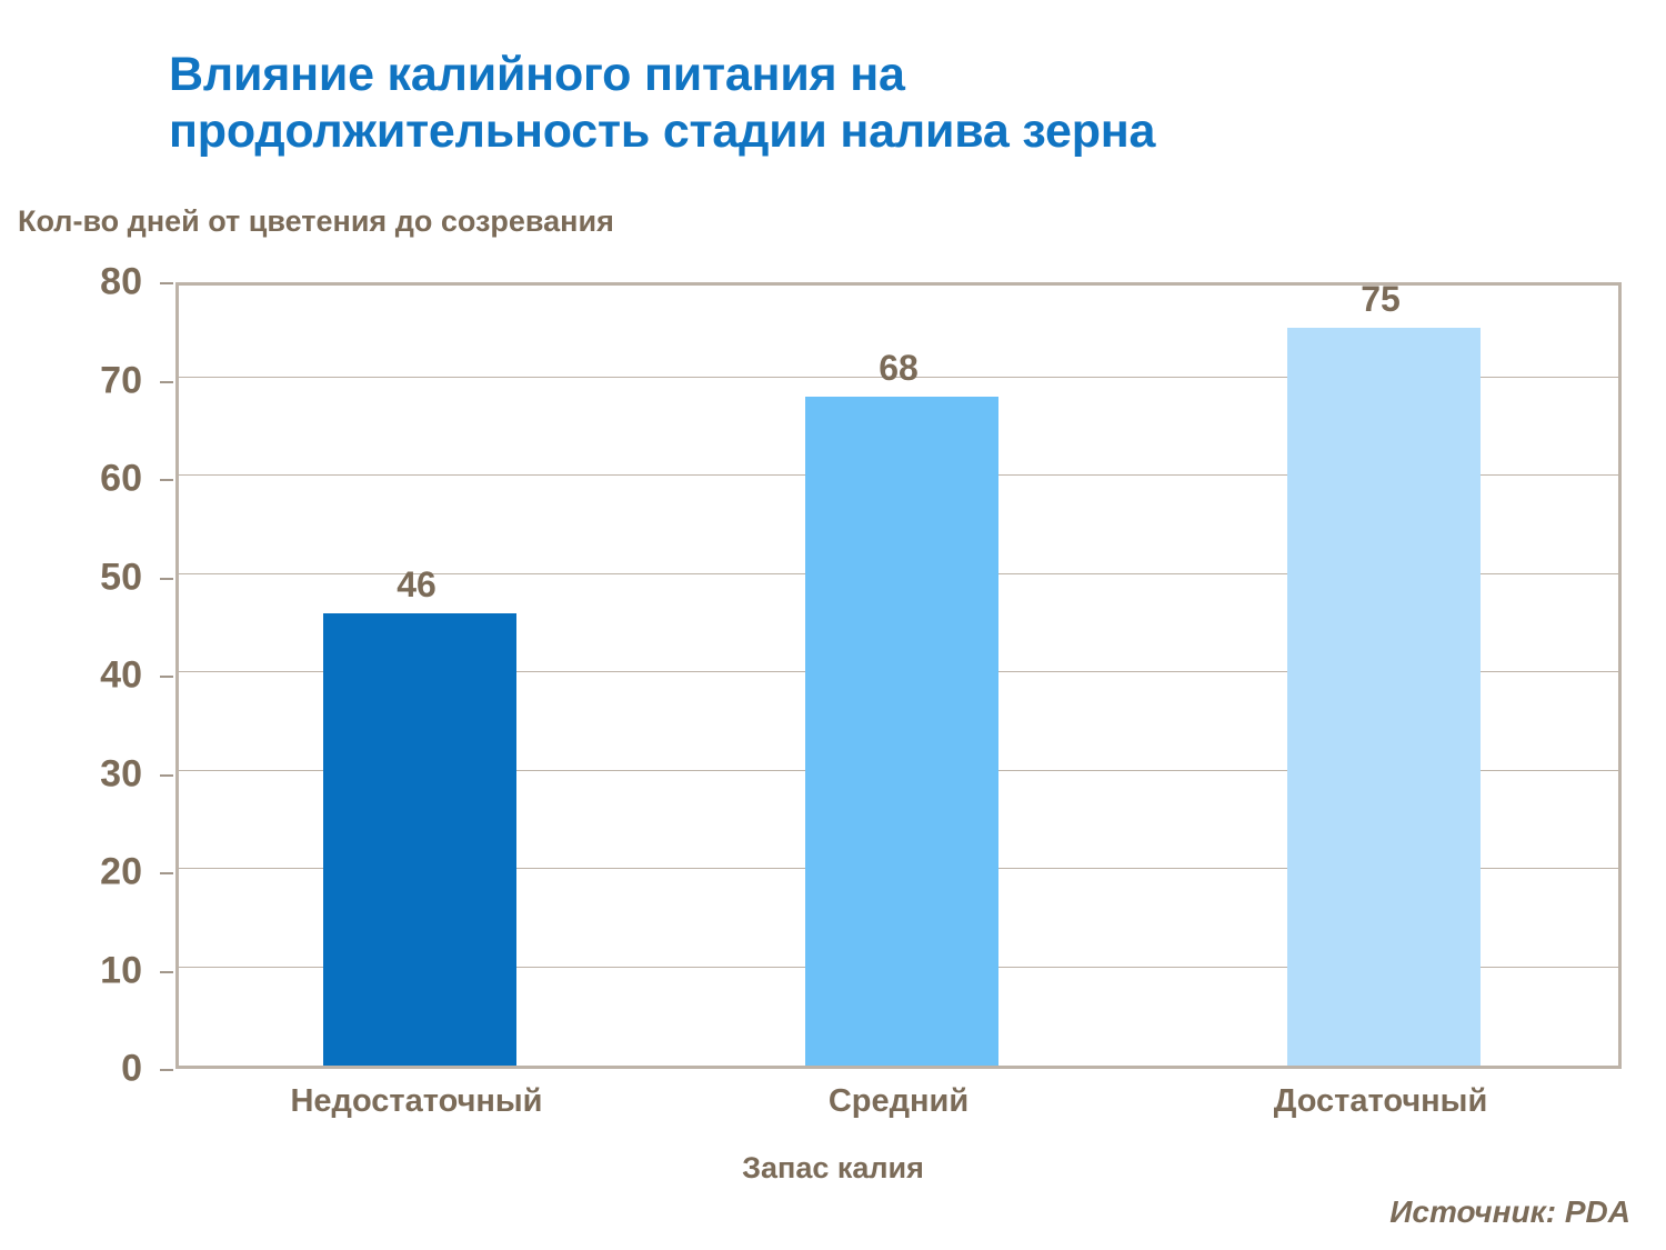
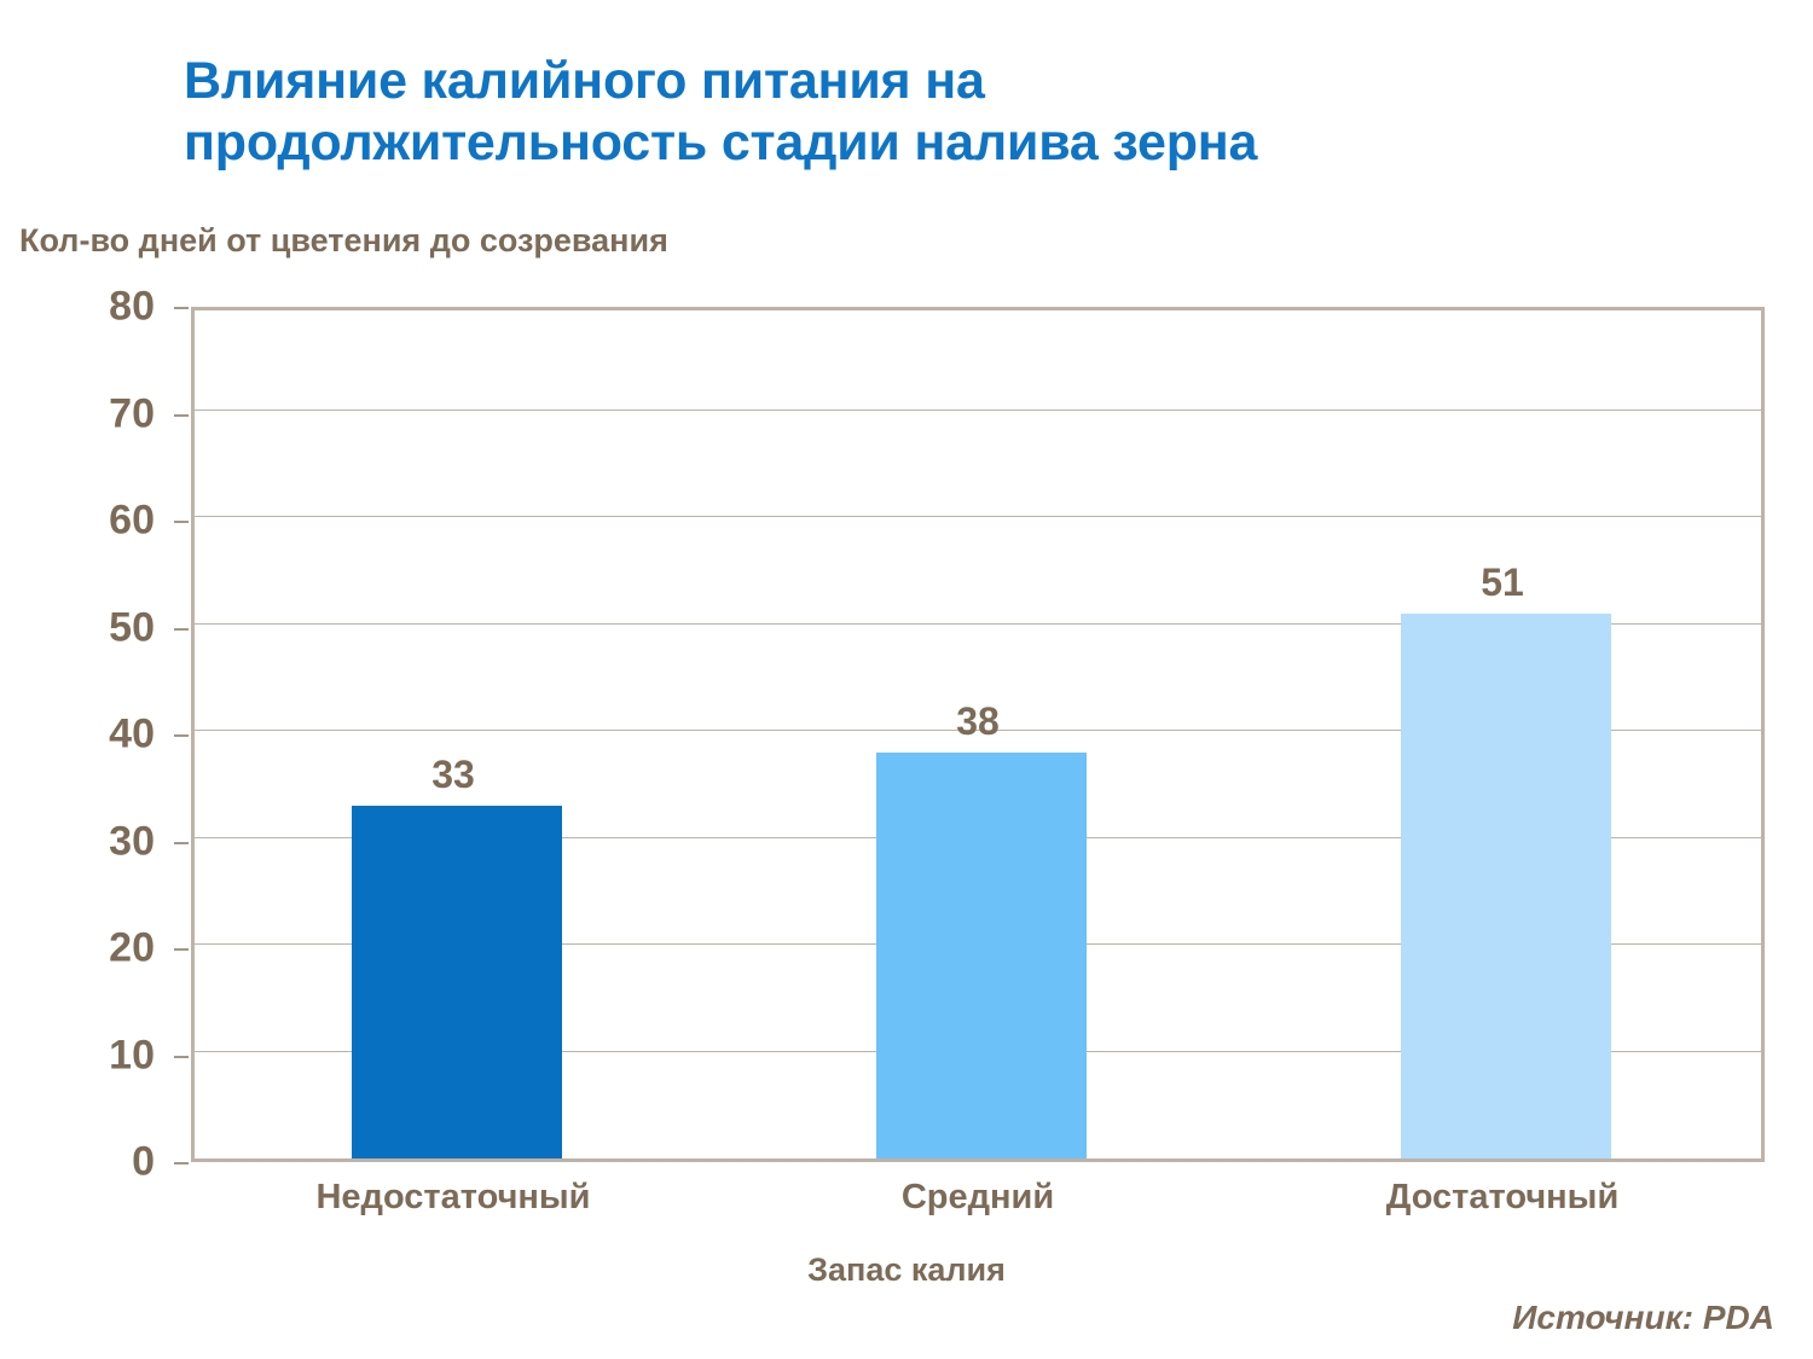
Недостаточный: 46 -> 33
Средний: 68 -> 38
Достаточный: 75 -> 51
